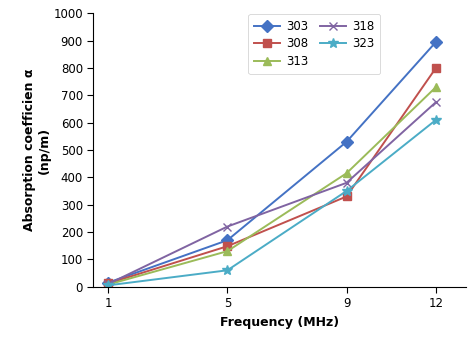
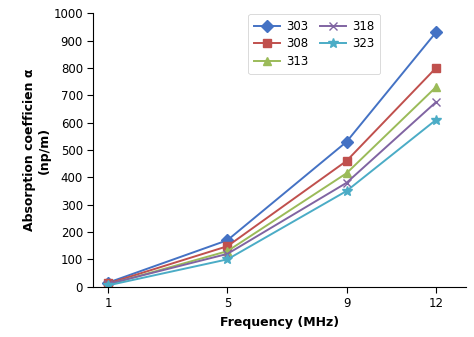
318/5: 220 -> 120
323/5: 60 -> 100
308/9: 330 -> 460
303/12: 895 -> 930
